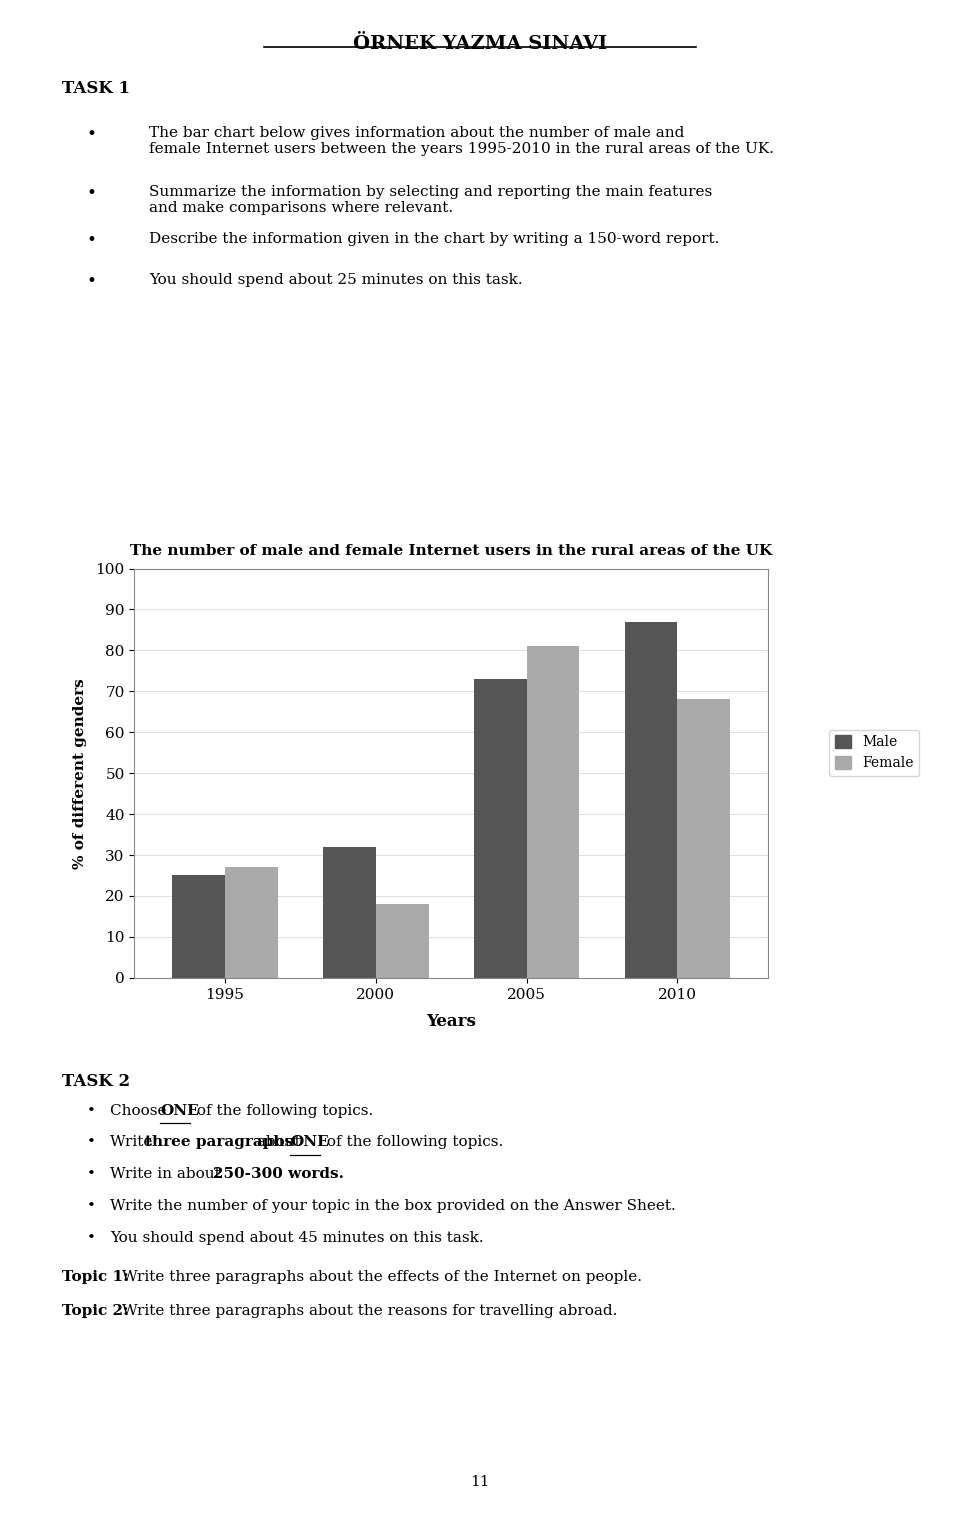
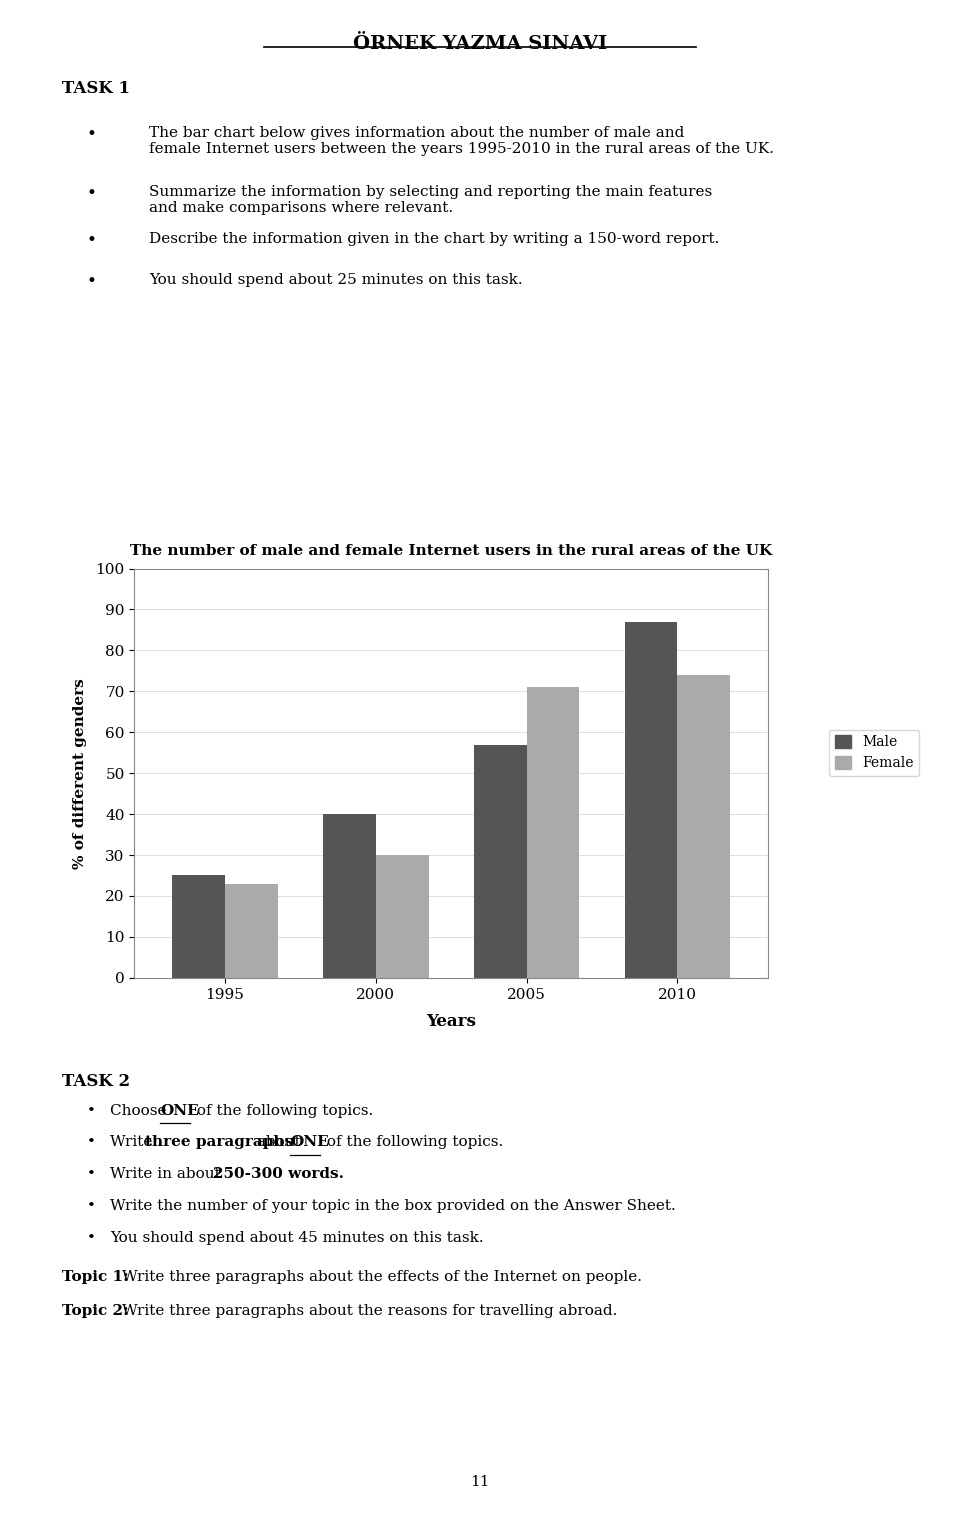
Female/1995: 27 -> 23
Male/2000: 32 -> 40
Female/2000: 18 -> 30
Male/2005: 73 -> 57
Female/2005: 81 -> 71
Female/2010: 68 -> 74
